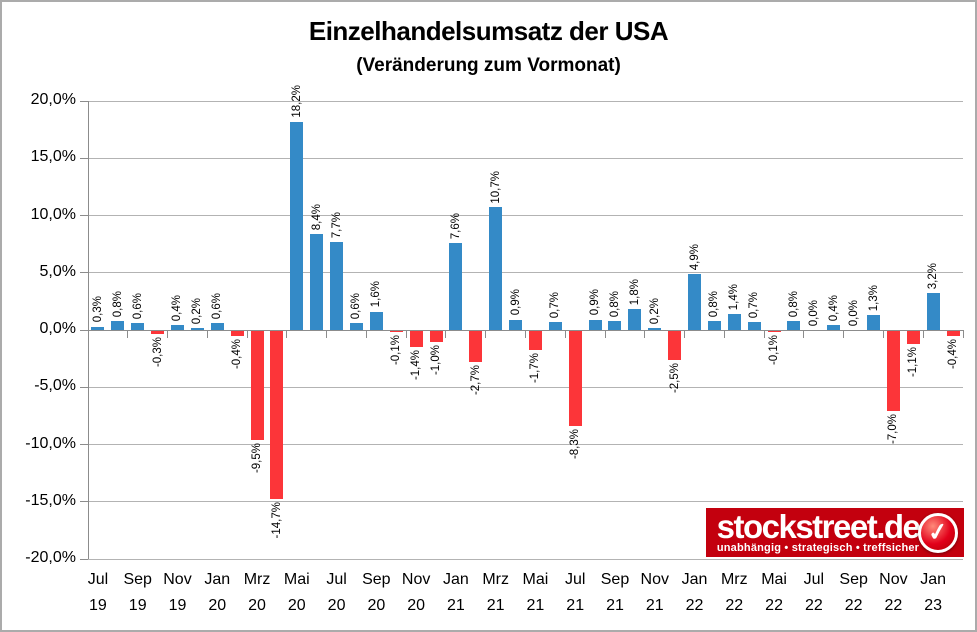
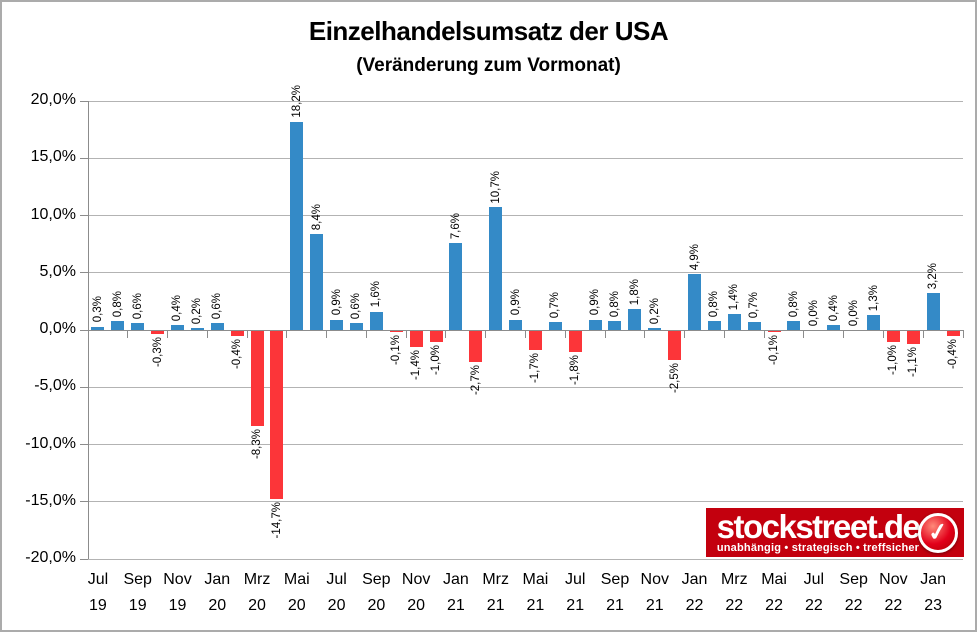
Mrz 20: -9,5% -> -8,3%
Jul 20: 7,7% -> 0,9%
Jul 21: -8,3% -> -1,8%
Nov 22: -7,0% -> -1,0%
